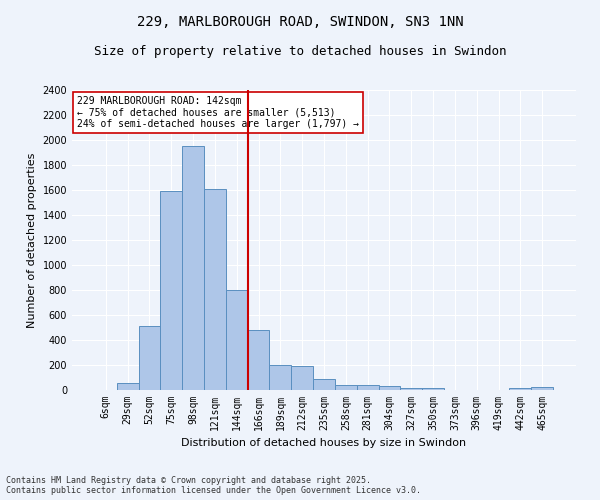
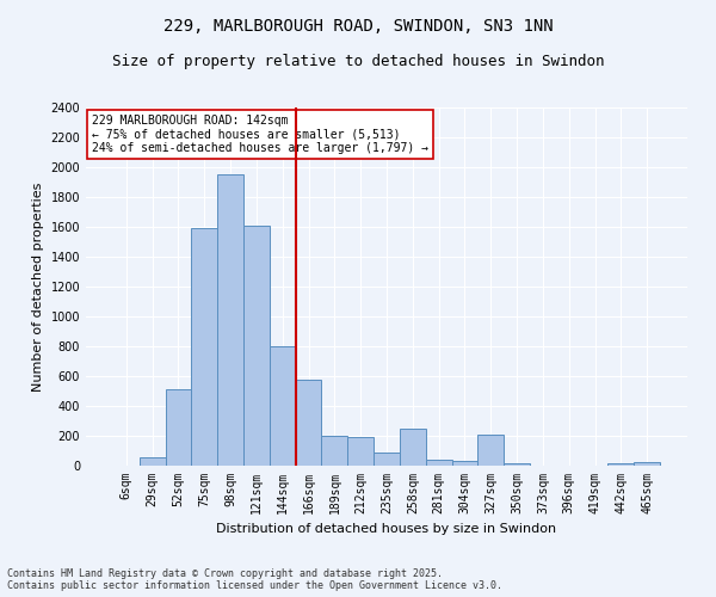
166sqm: 480 -> 580
258sqm: 40 -> 250
327sqm: 20 -> 210
